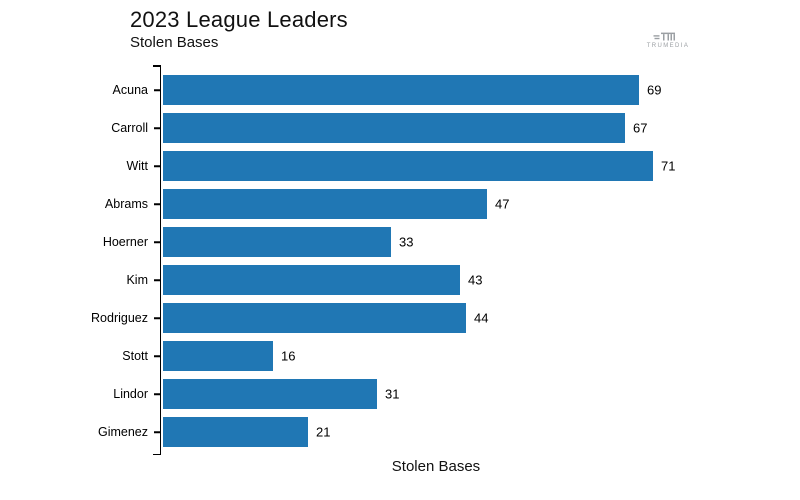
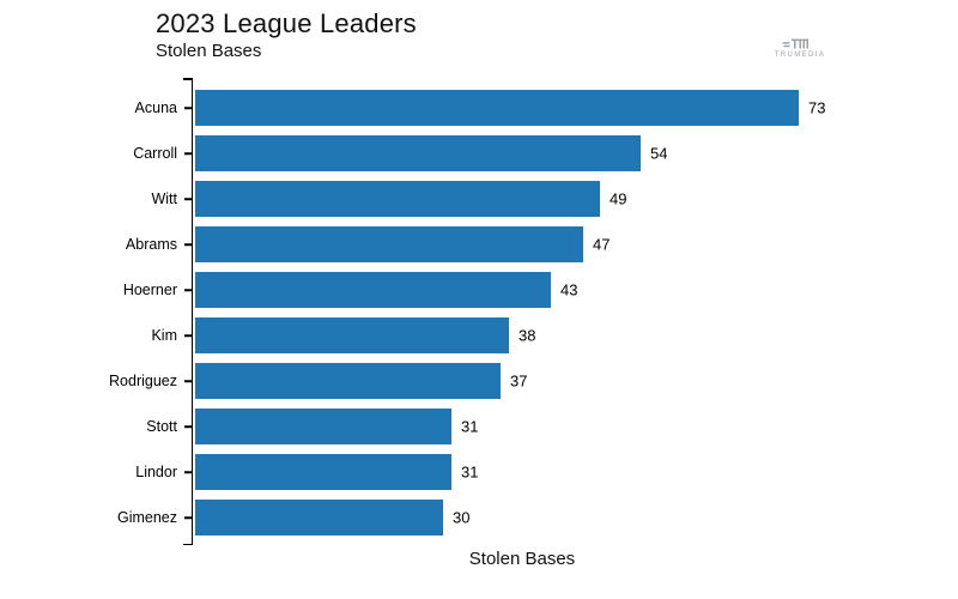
Acuna: 69 -> 73
Carroll: 67 -> 54
Witt: 71 -> 49
Hoerner: 33 -> 43
Kim: 43 -> 38
Rodriguez: 44 -> 37
Stott: 16 -> 31
Gimenez: 21 -> 30
